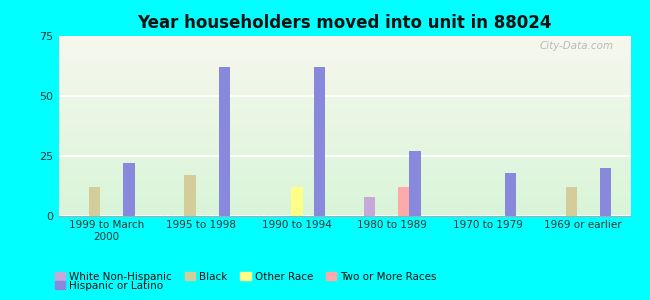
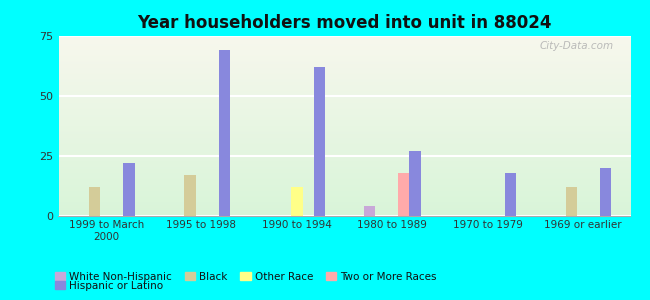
Hispanic or Latino/1995 to 1998: 62 -> 69
White Non-Hispanic/1980 to 1989: 8 -> 4
Two or More Races/1980 to 1989: 12 -> 18
